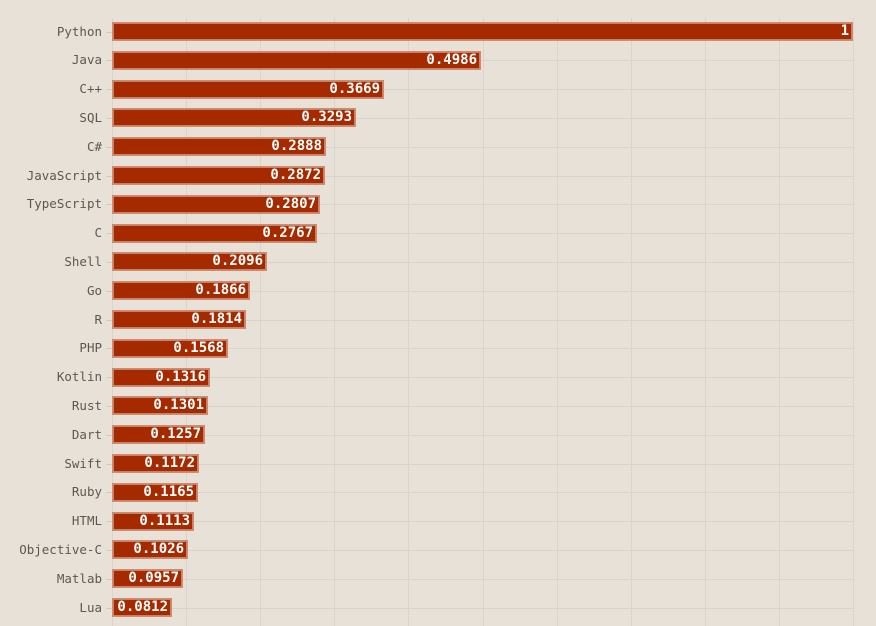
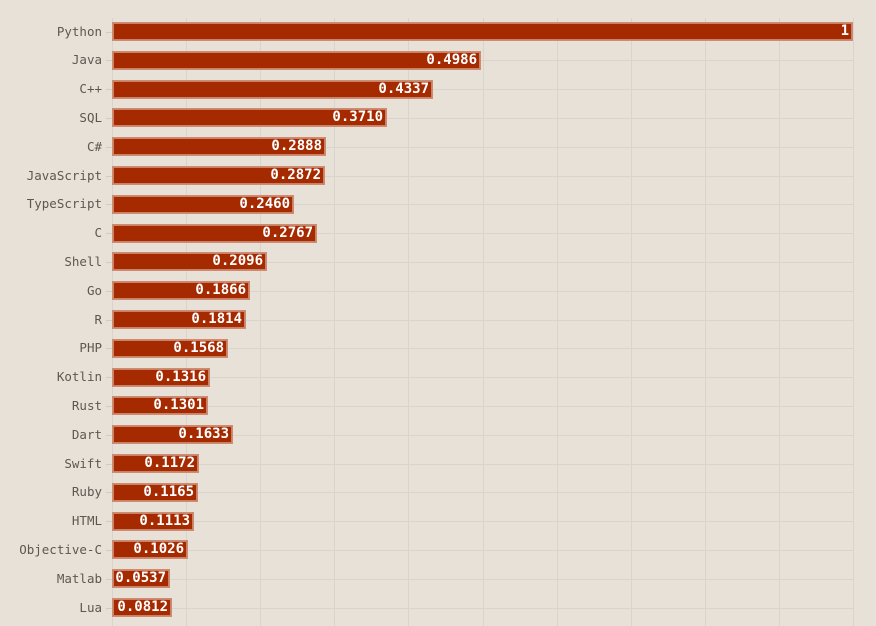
C++: 0.3669 -> 0.4337
SQL: 0.3293 -> 0.3710
TypeScript: 0.2807 -> 0.2460
Dart: 0.1257 -> 0.1633
Matlab: 0.0957 -> 0.0537
